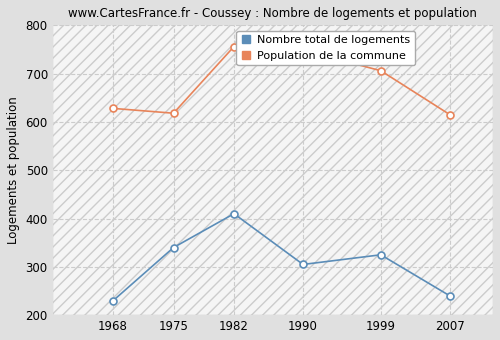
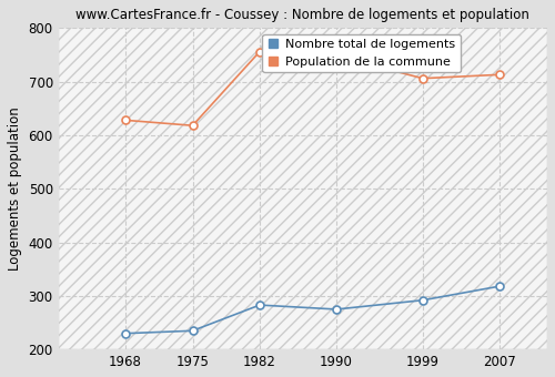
Nombre total de logements/1975: 340 -> 235
Nombre total de logements/1982: 410 -> 283
Nombre total de logements/1990: 305 -> 275
Nombre total de logements/1999: 325 -> 292
Nombre total de logements/2007: 240 -> 318
Population de la commune/2007: 615 -> 713
